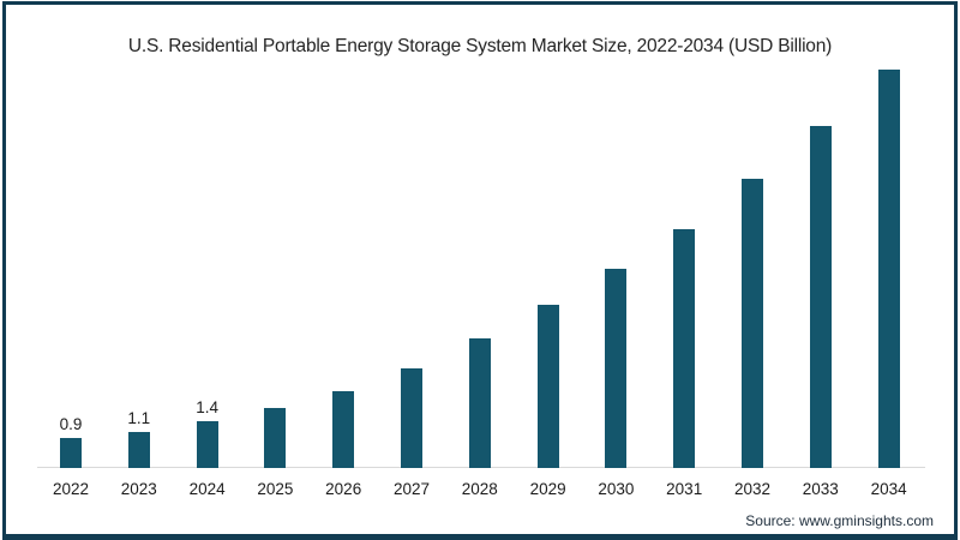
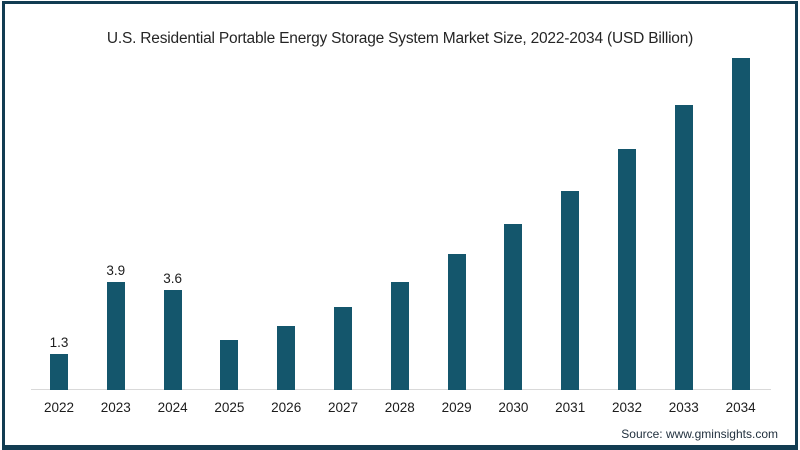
2022: 0.9 -> 1.3
2023: 1.1 -> 3.9
2024: 1.4 -> 3.6
